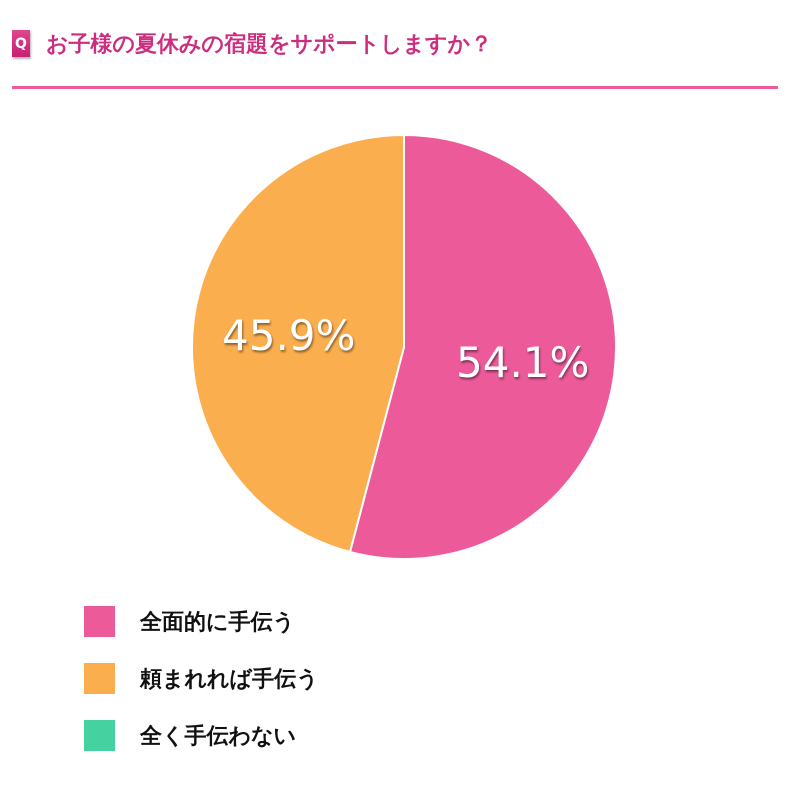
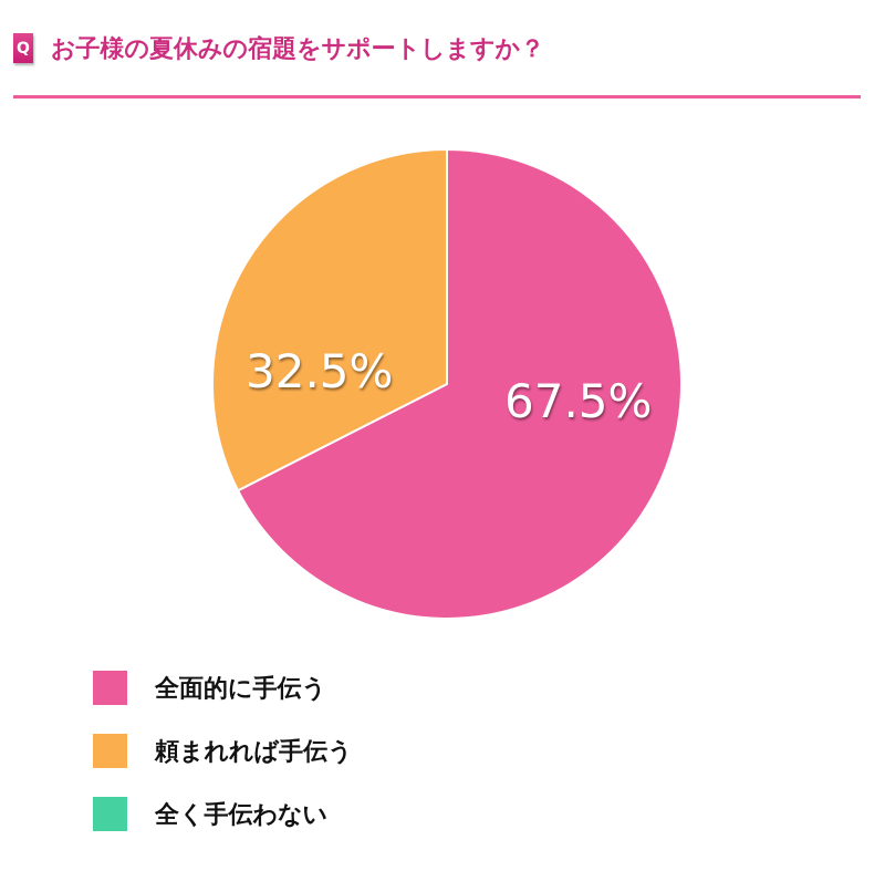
全面的に手伝う: 54.1% -> 67.5%
頼まれれば手伝う: 45.9% -> 32.5%
